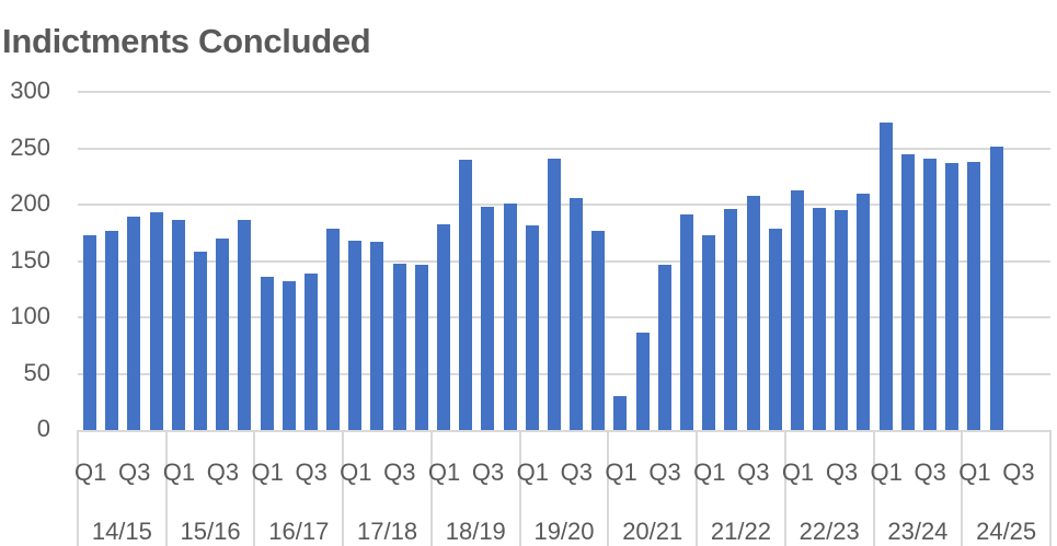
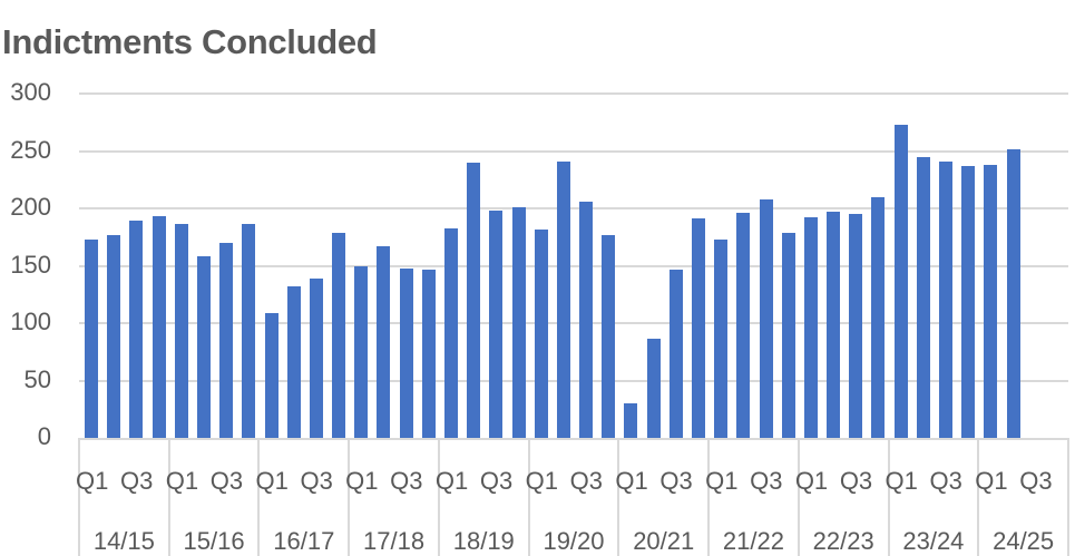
16/17 Q1: 136 -> 109
17/18 Q1: 168 -> 150
22/23 Q1: 213 -> 192
